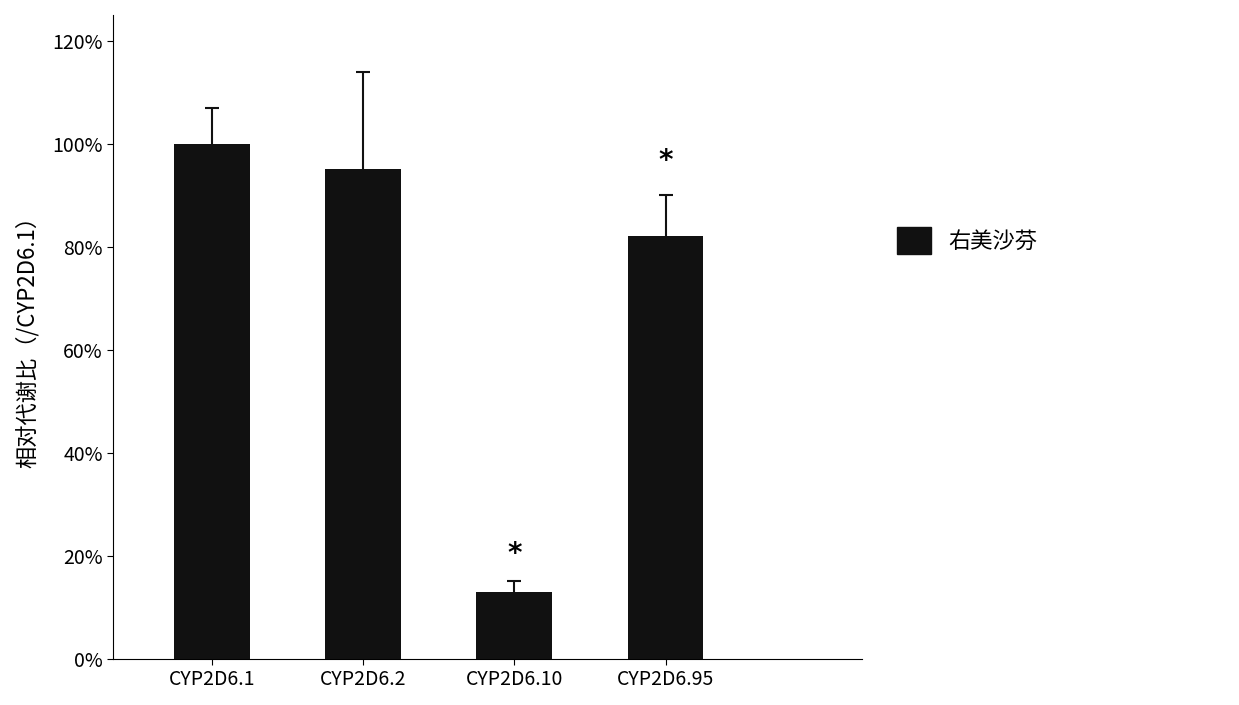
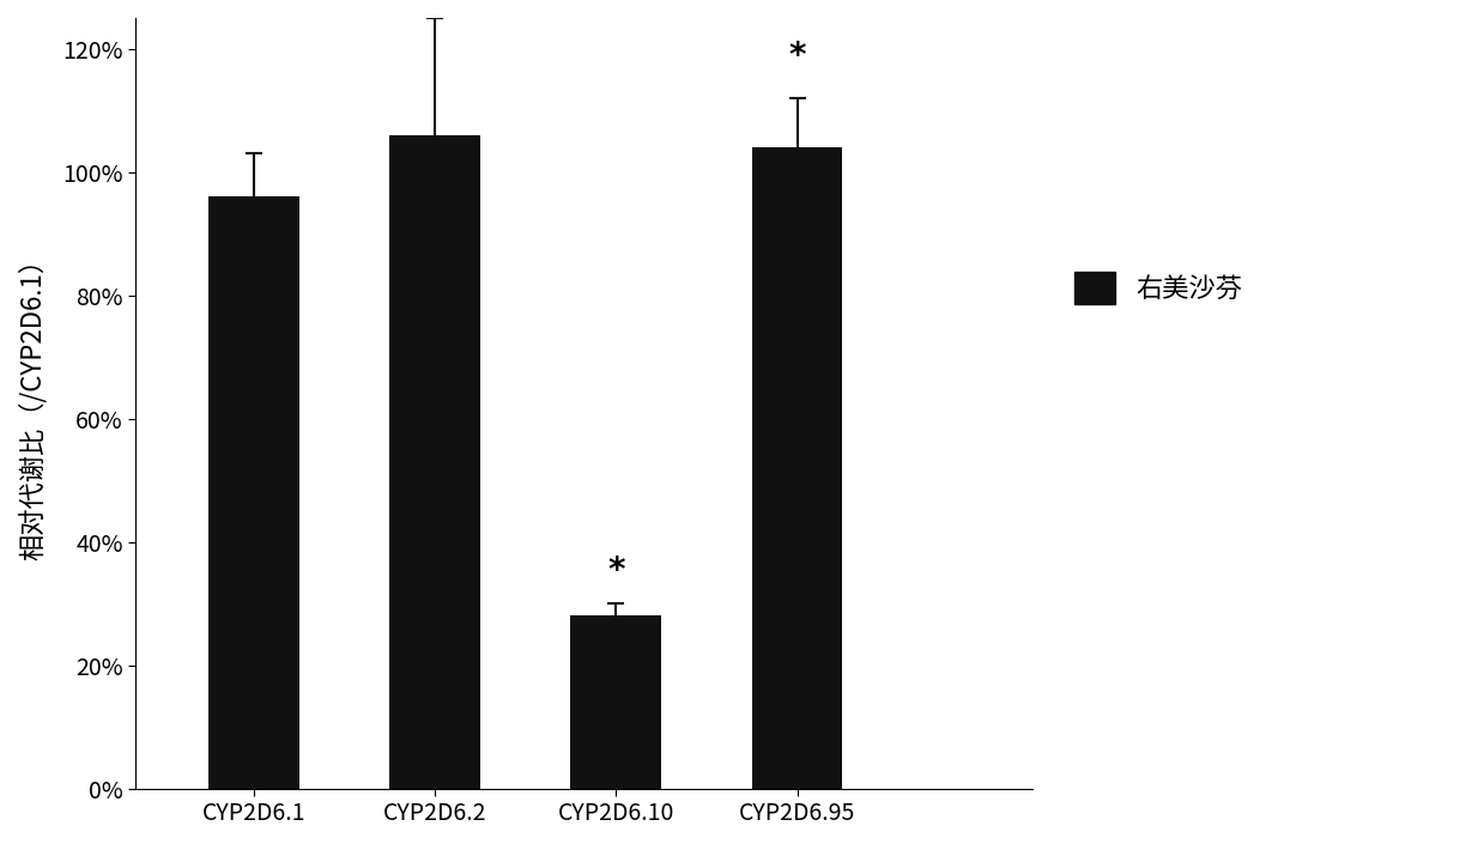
CYP2D6.1: 100% -> 96%
CYP2D6.2: 95% -> 106%
CYP2D6.10: 13% -> 28%
CYP2D6.95: 82% -> 104%
